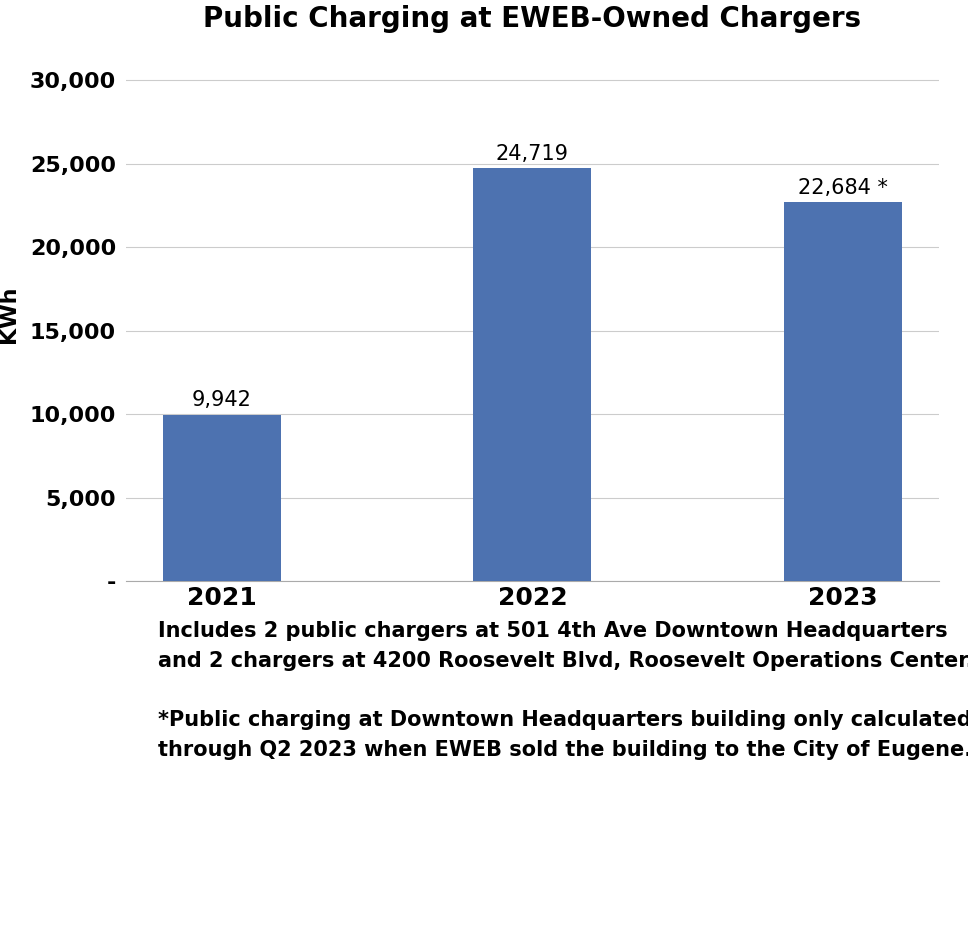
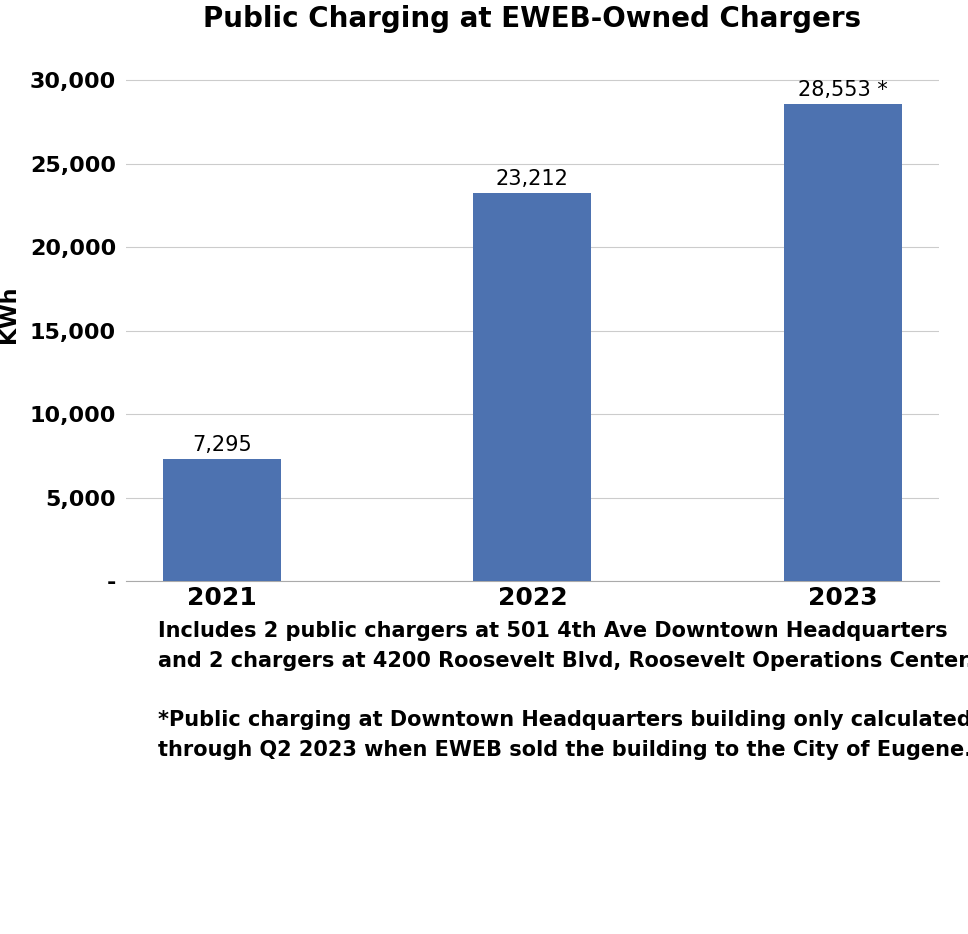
2021: 9,942 -> 7,295
2022: 24,719 -> 23,212
2023: 22,684 -> 28,553
